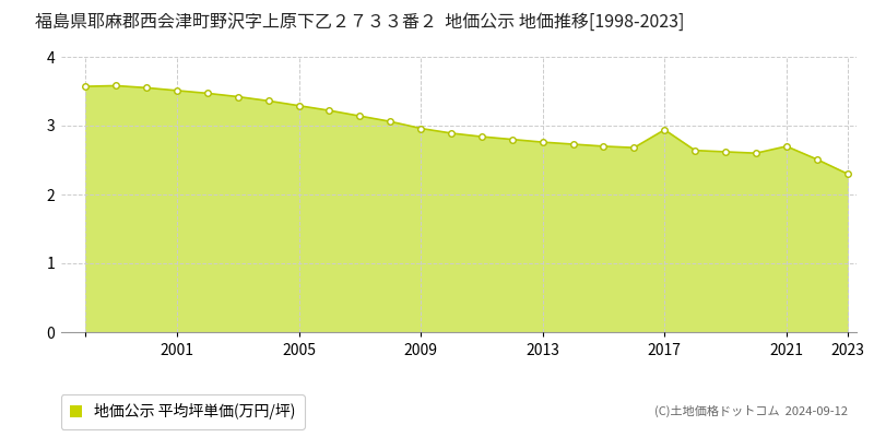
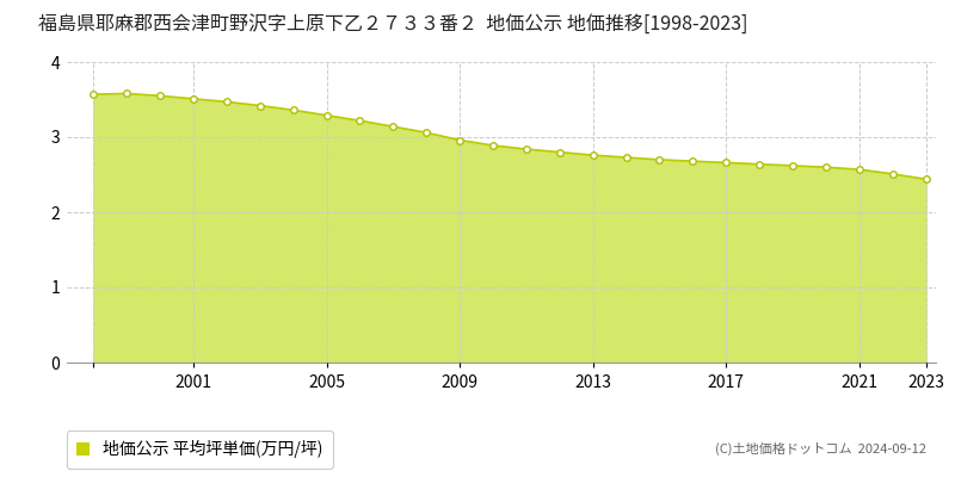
2017: 2.94 -> 2.66
2021: 2.70 -> 2.57
2023: 2.30 -> 2.44
